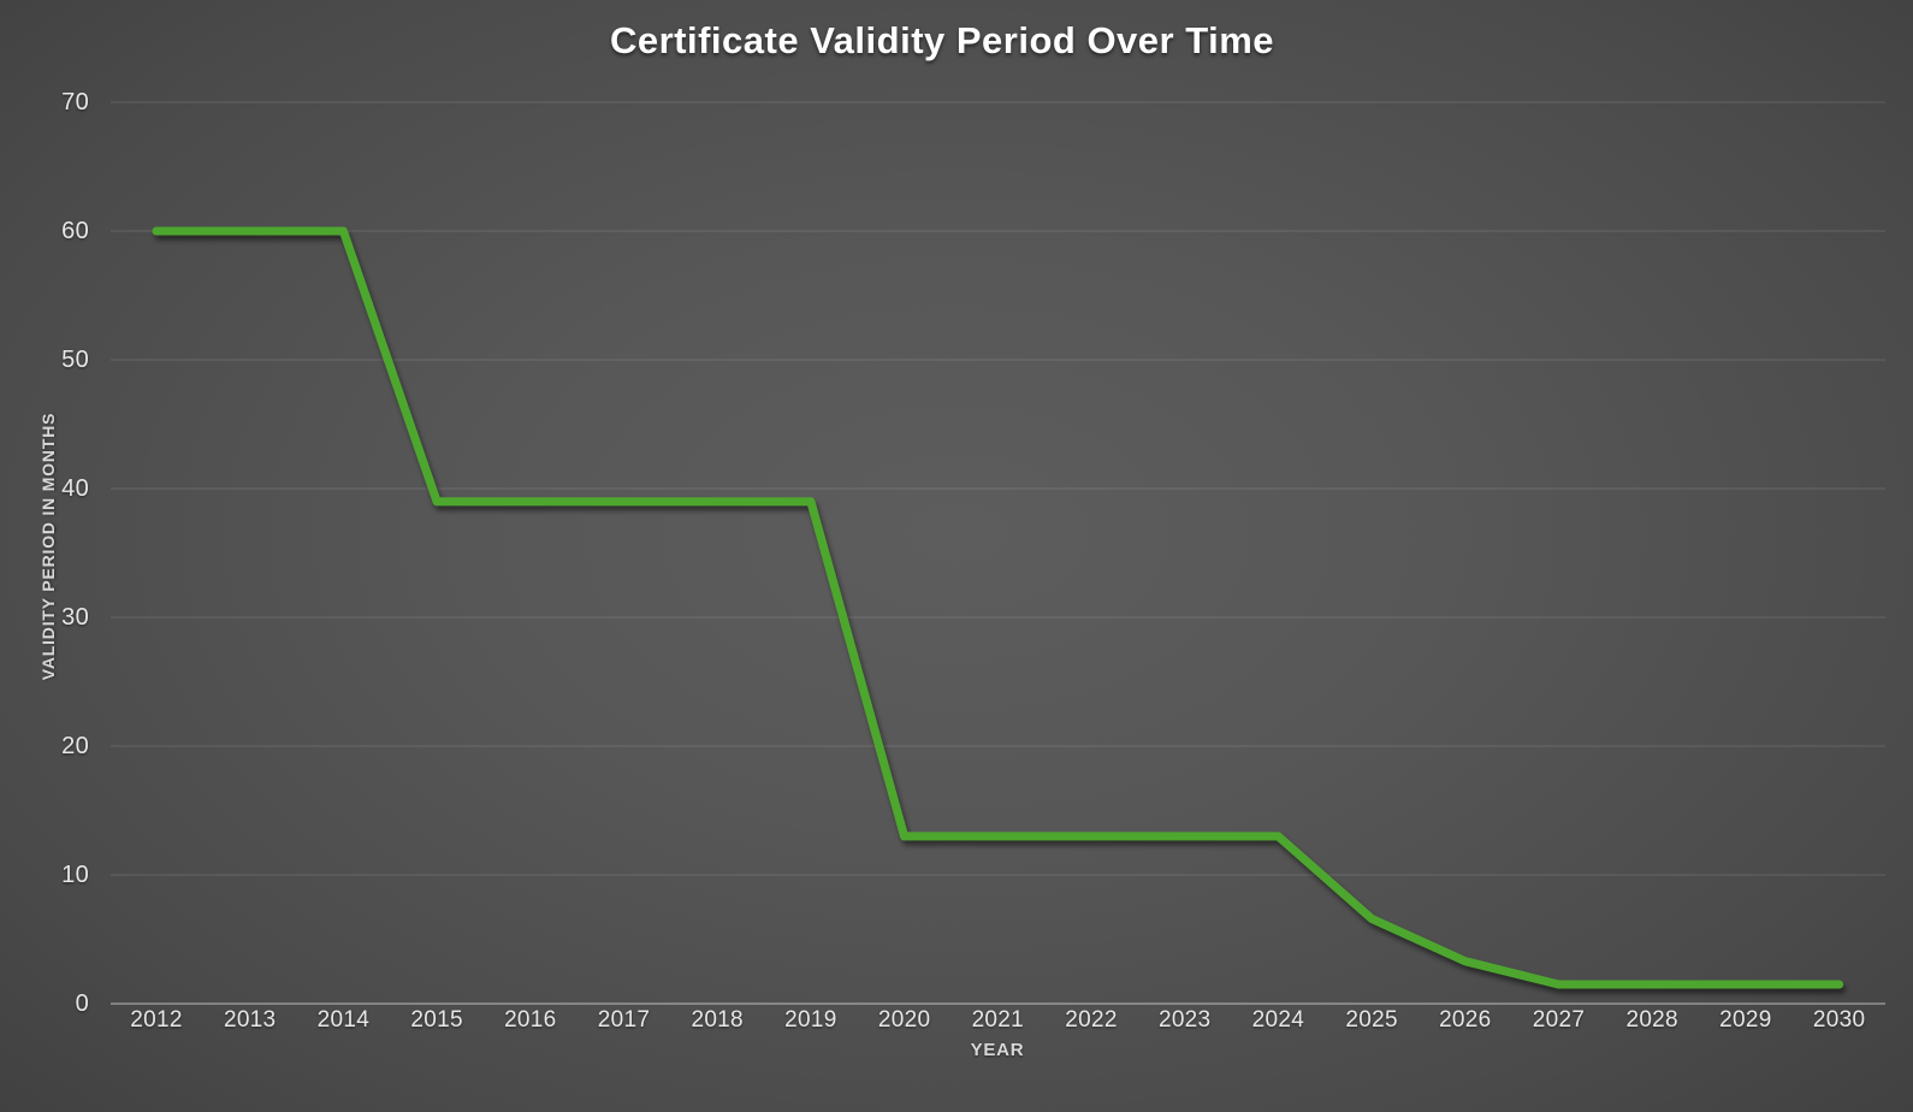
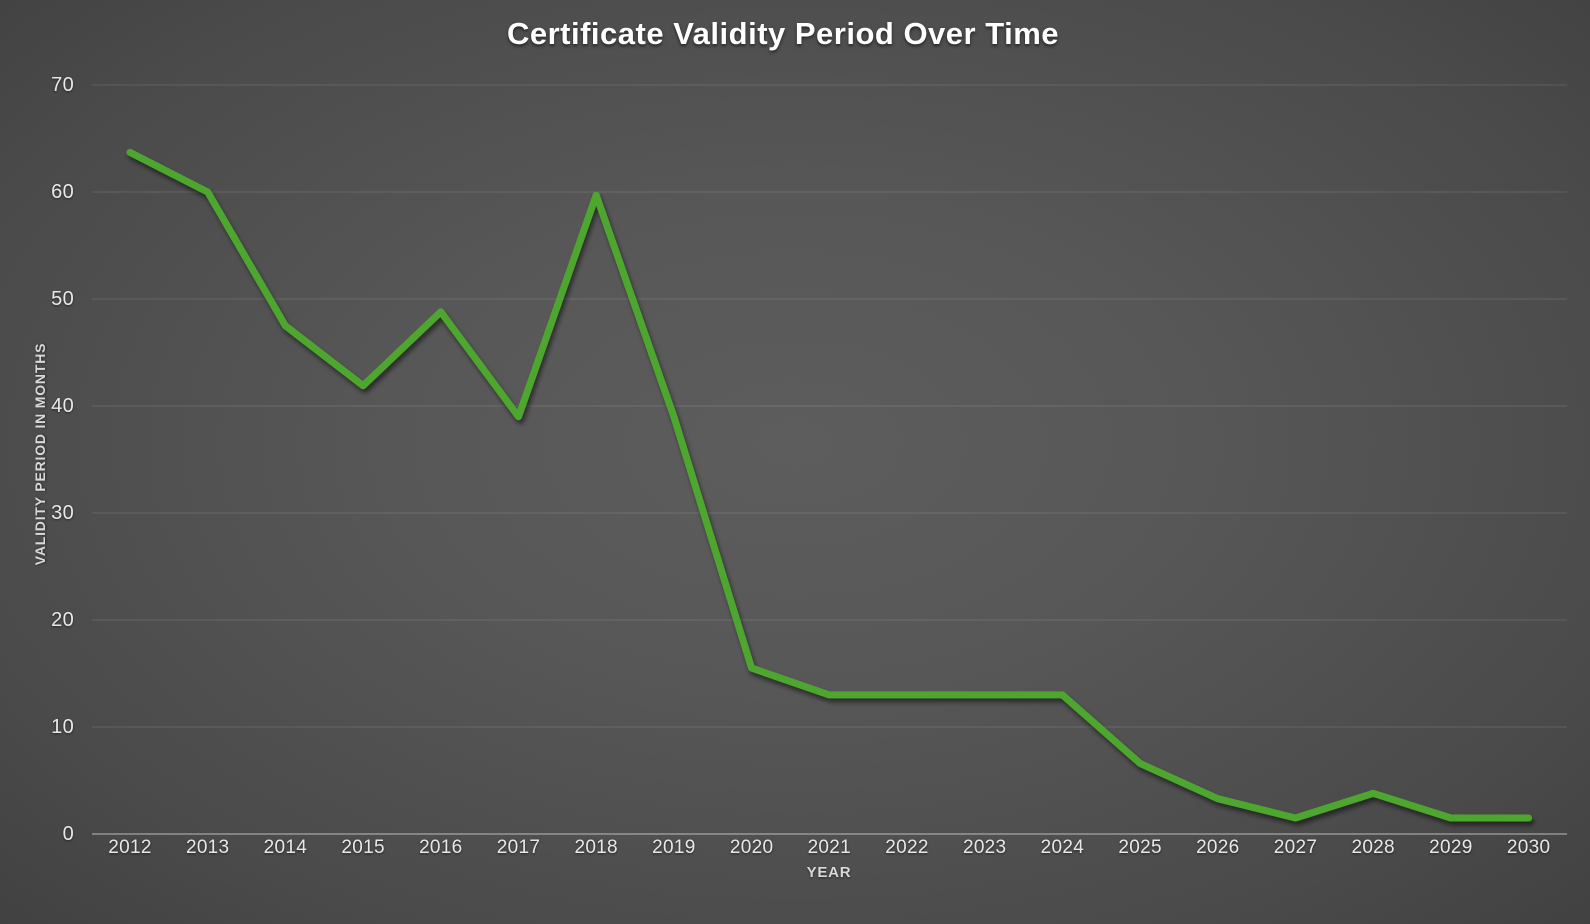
2012: 60.0 -> 63.7
2014: 60.0 -> 47.5
2015: 39.0 -> 41.9
2016: 39.0 -> 48.8
2018: 39.0 -> 59.7
2020: 13.0 -> 15.5
2028: 1.5 -> 3.8
